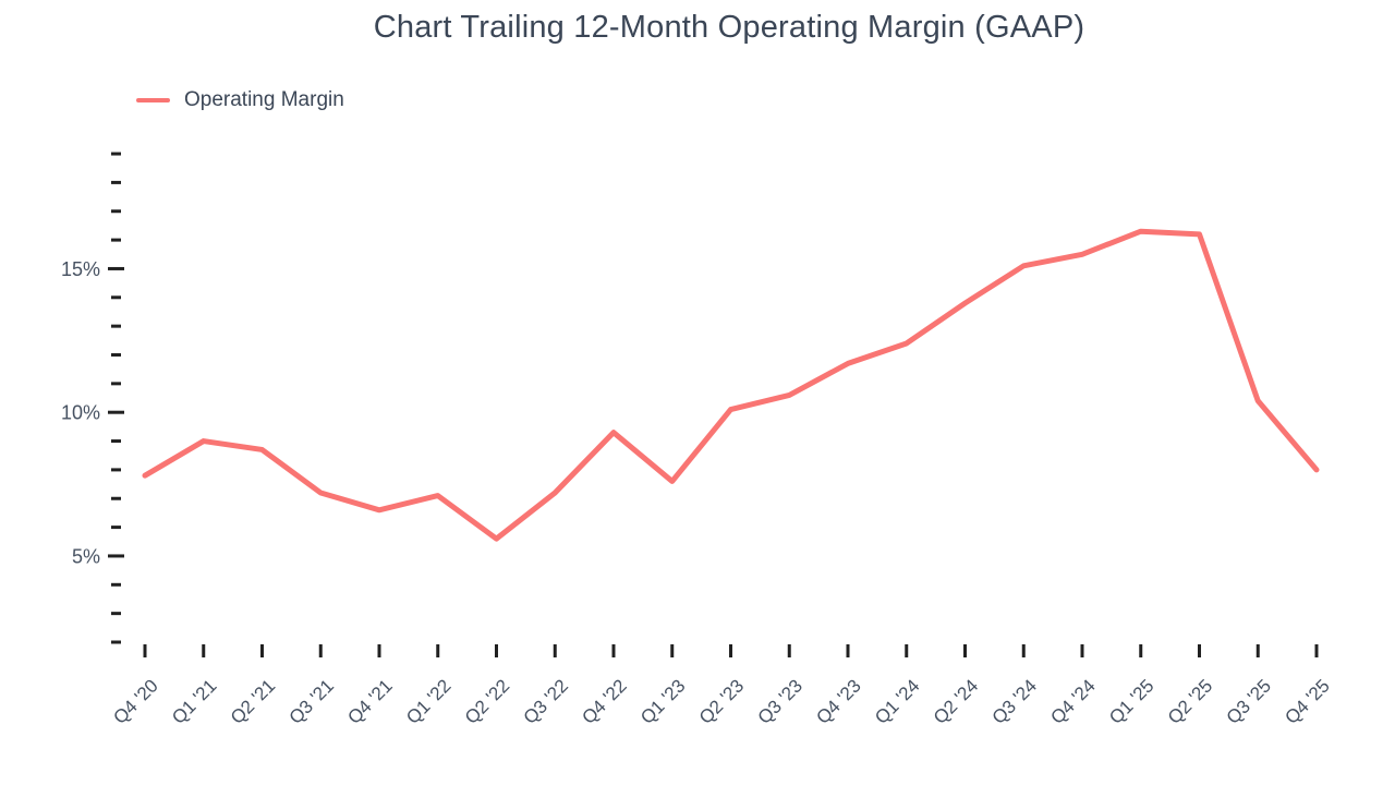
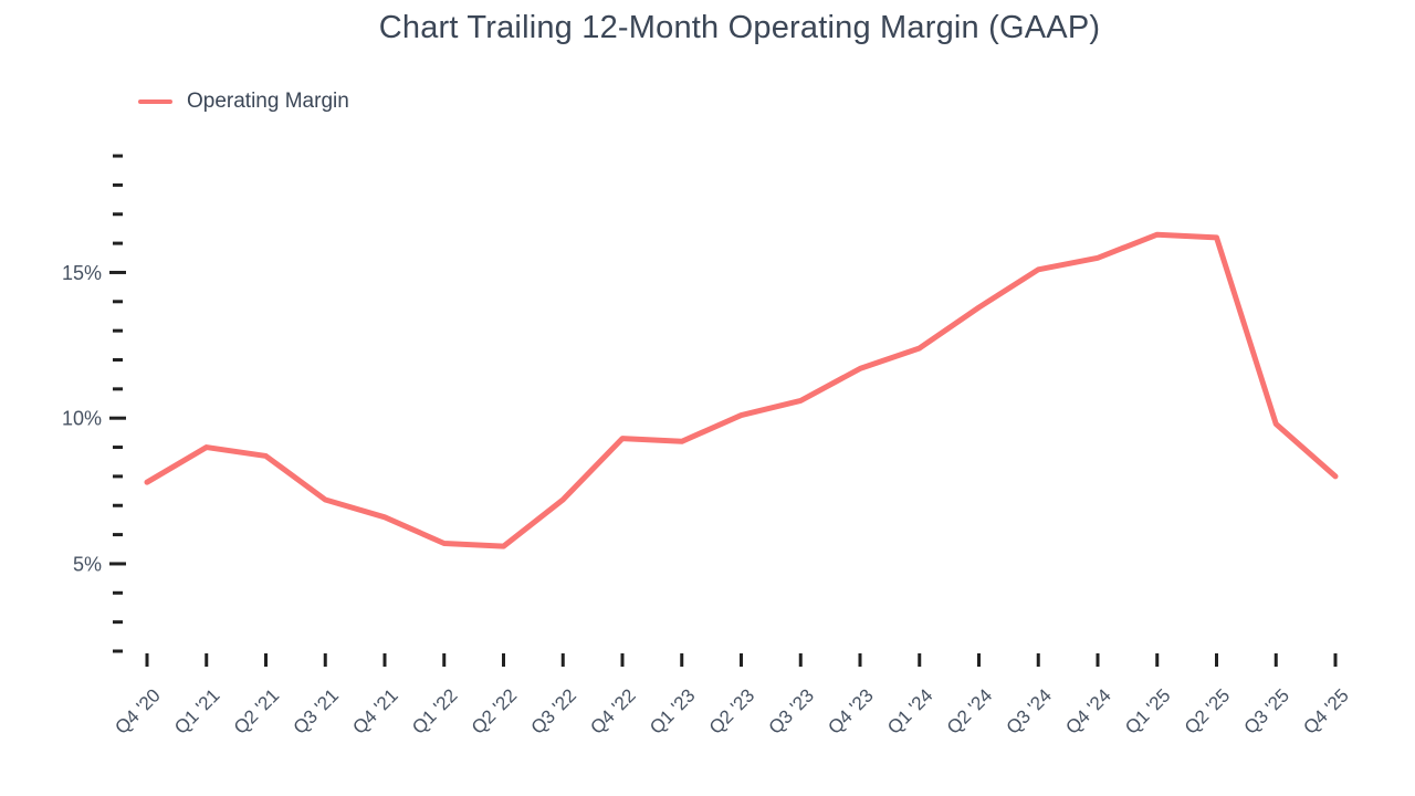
Q1 '22: 7.1% -> 5.7%
Q1 '23: 7.6% -> 9.2%
Q3 '25: 10.4% -> 9.8%
